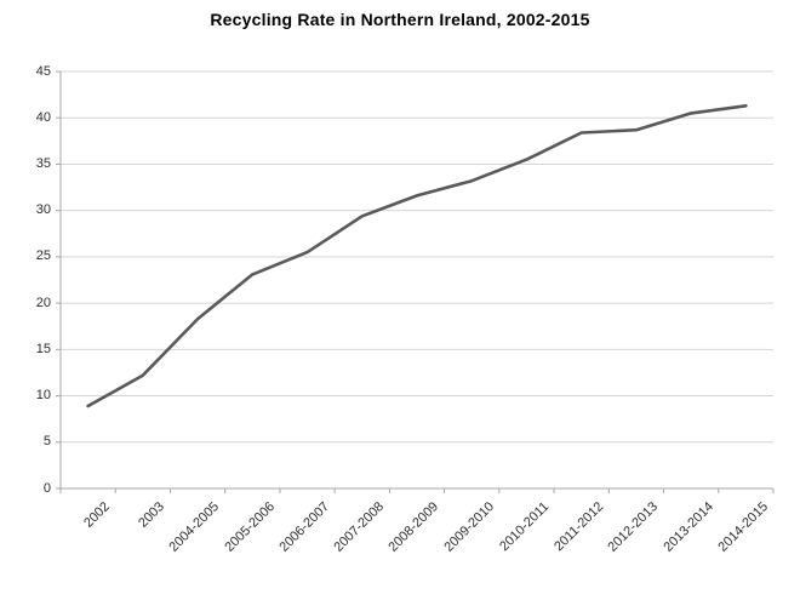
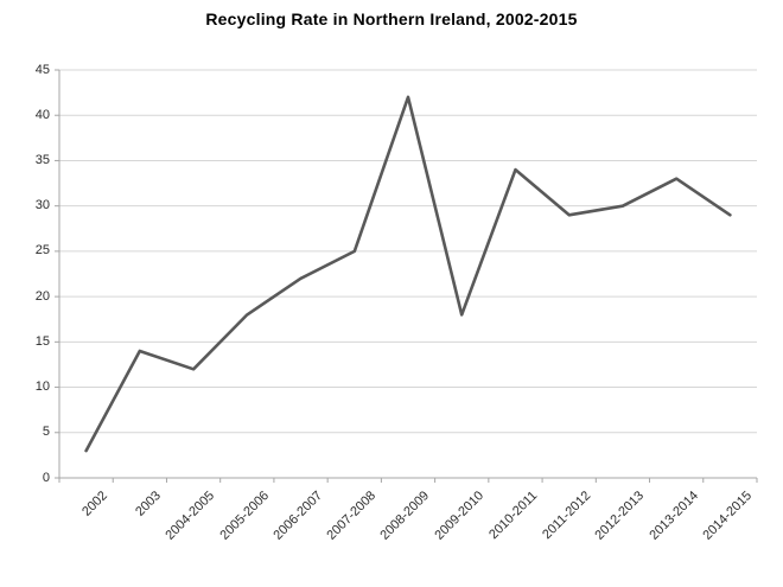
2002: 9 -> 3
2003: 12 -> 14
2004-2005: 18 -> 12
2005-2006: 23 -> 18
2006-2007: 26 -> 22
2007-2008: 29 -> 25
2008-2009: 32 -> 42
2009-2010: 33 -> 18
2010-2011: 36 -> 34
2011-2012: 38 -> 29
2012-2013: 39 -> 30
2013-2014: 40 -> 33
2014-2015: 41 -> 29
